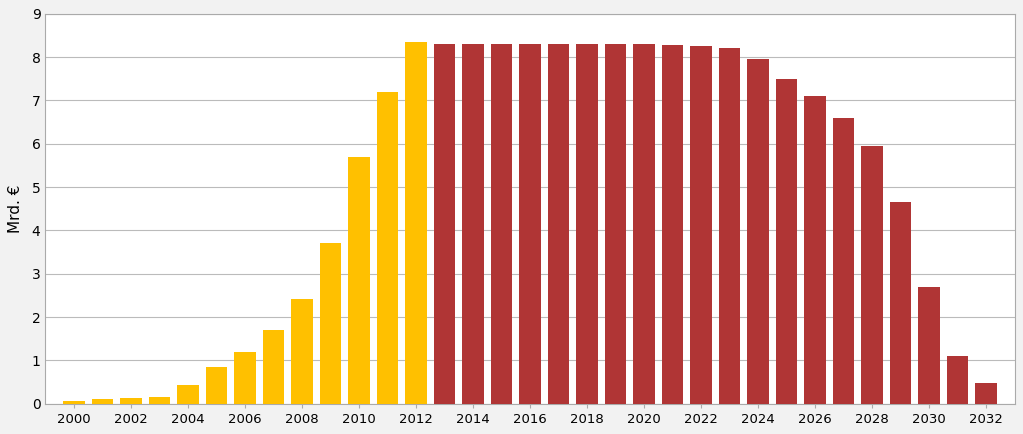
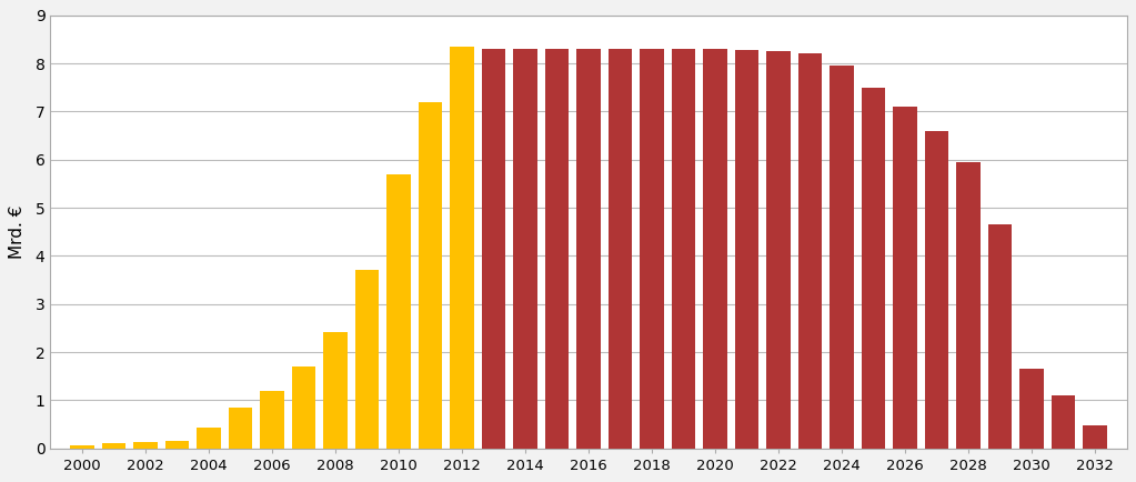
2030: 2.70 -> 1.65
